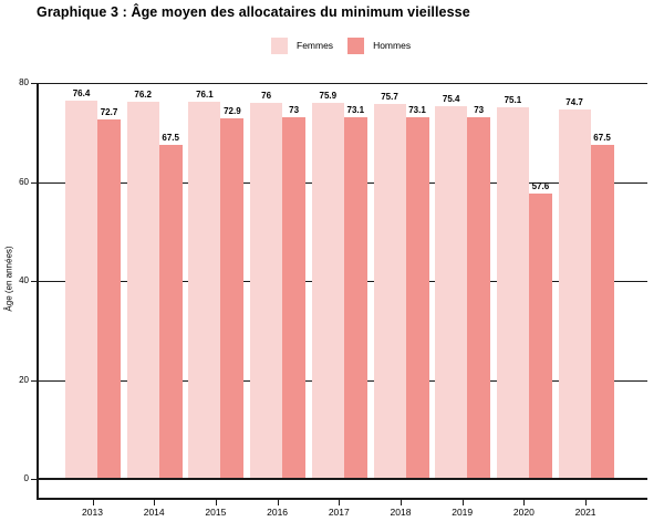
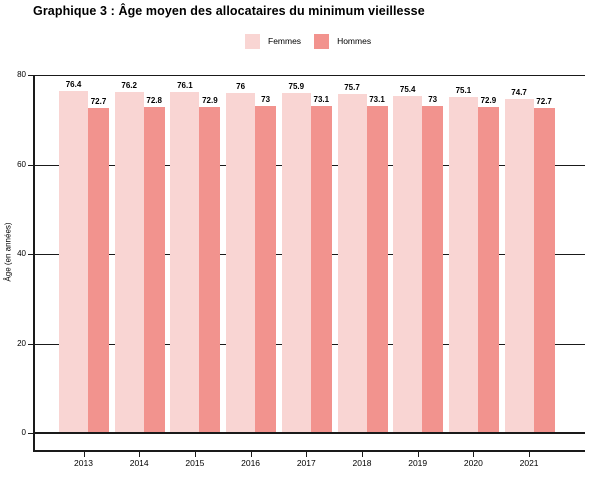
Hommes/2014: 67.5 -> 72.8
Hommes/2020: 57.6 -> 72.9
Hommes/2021: 67.5 -> 72.7
